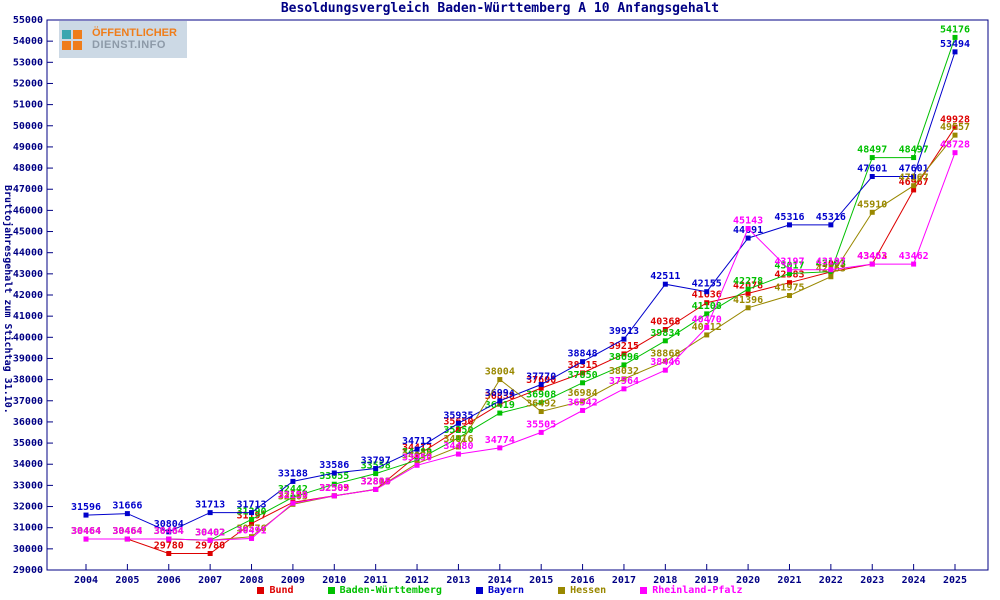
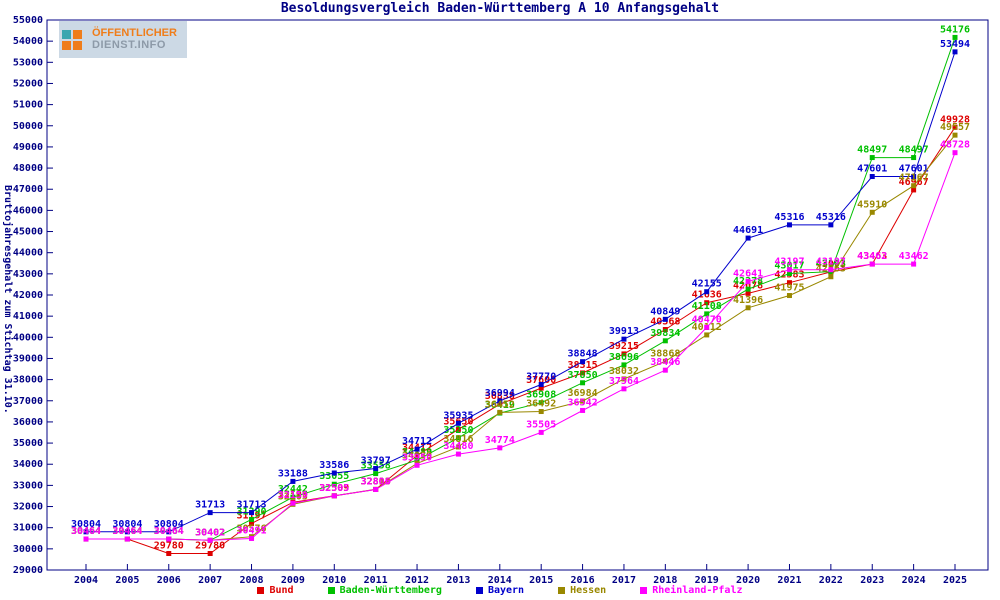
Bayern/2004: 31596 -> 30804
Bayern/2005: 31666 -> 30804
Hessen/2014: 38004 -> 36452
Bayern/2018: 42511 -> 40849
Rheinland-Pfalz/2020: 45143 -> 42641
